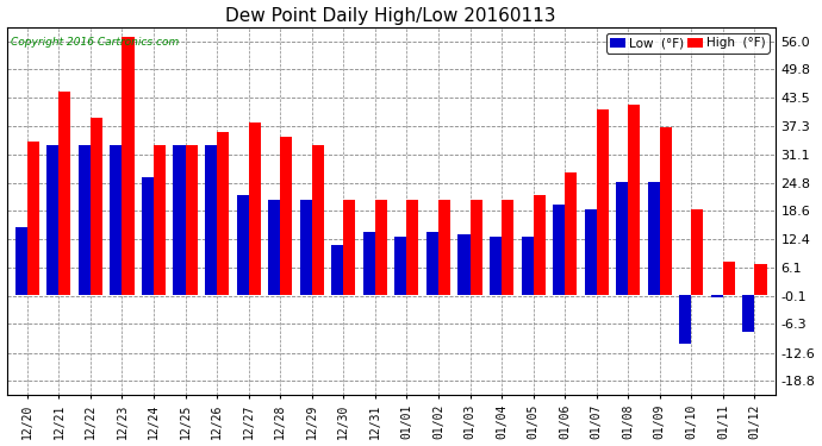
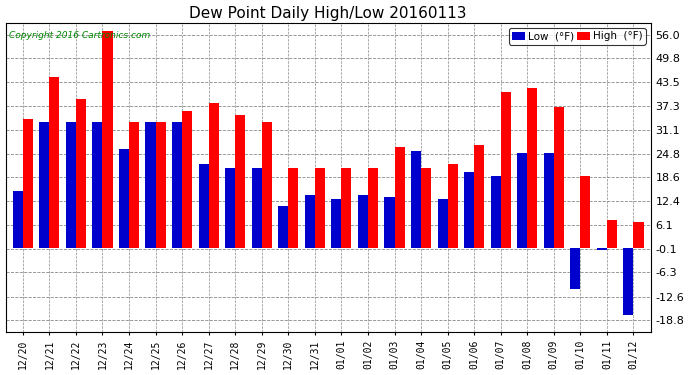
High (°F)/01/03: 21.0 -> 26.5
Low (°F)/01/04: 13.0 -> 25.5
Low (°F)/01/12: -8.0 -> -17.5
